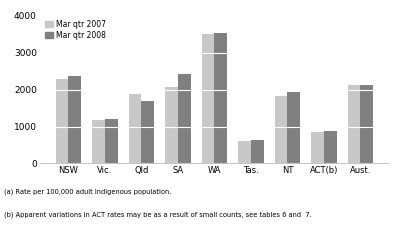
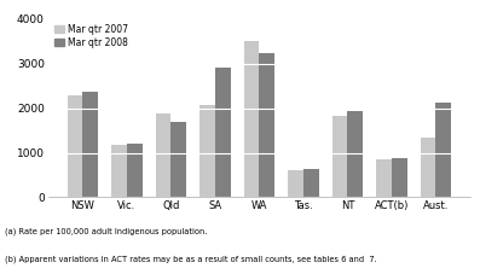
Mar qtr 2008/SA: 2420 -> 2900
Mar qtr 2008/WA: 3530 -> 3250
Mar qtr 2007/Aust.: 2120 -> 1350
